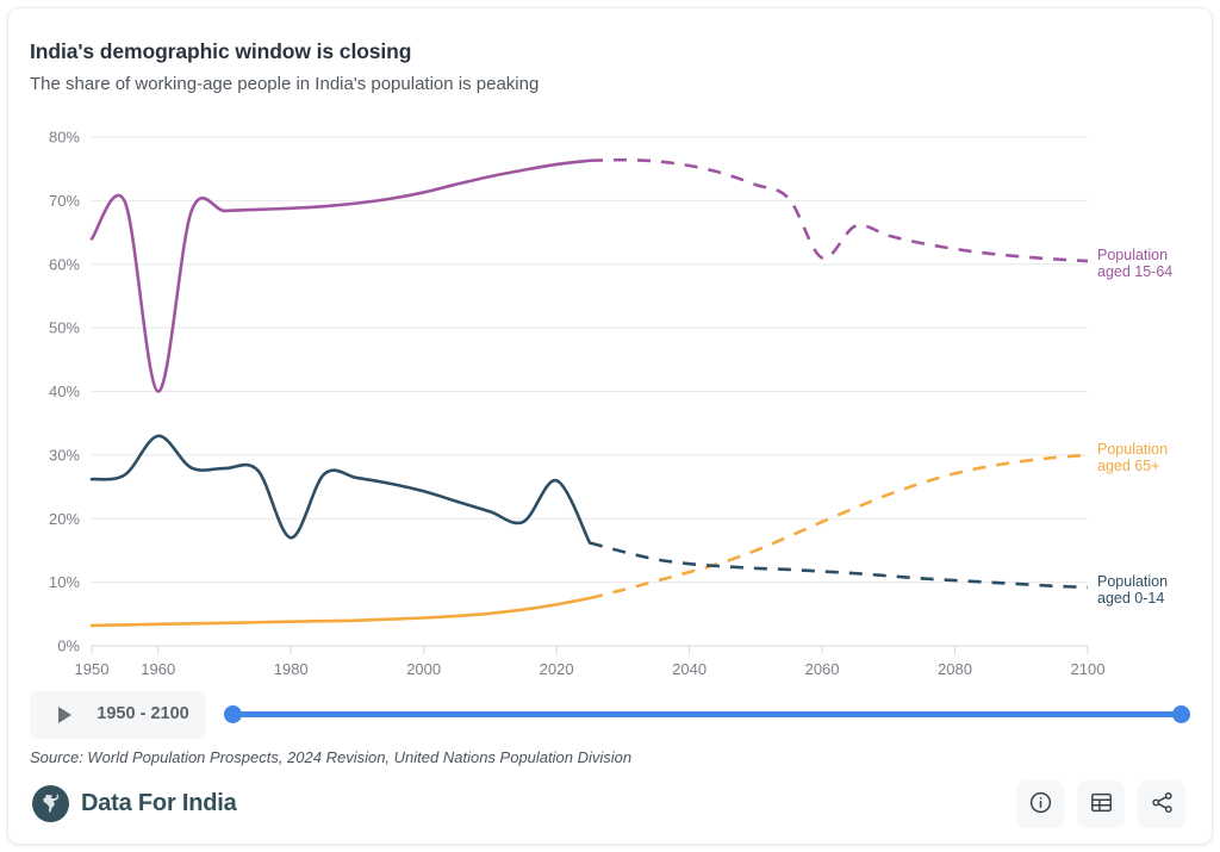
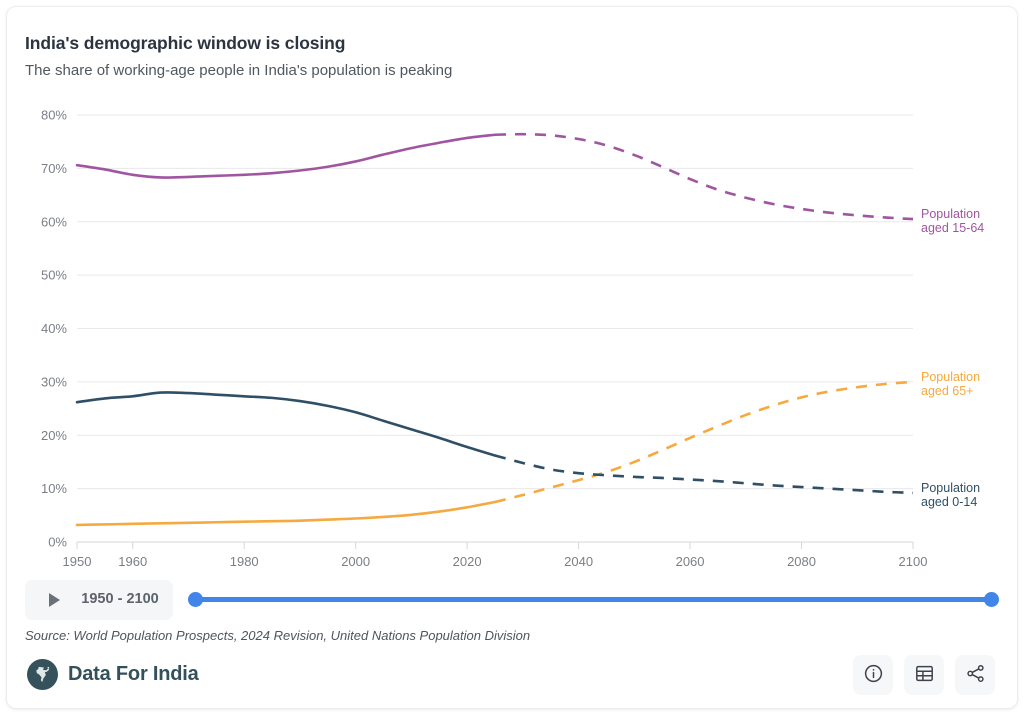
Population aged 15-64/1950: 64% -> 71%
Population aged 15-64/1960: 40% -> 69%
Population aged 0-14/1960: 33% -> 27%
Population aged 0-14/1980: 17% -> 27%
Population aged 0-14/2020: 26% -> 18%
Population aged 15-64/2060: 61% -> 68%
